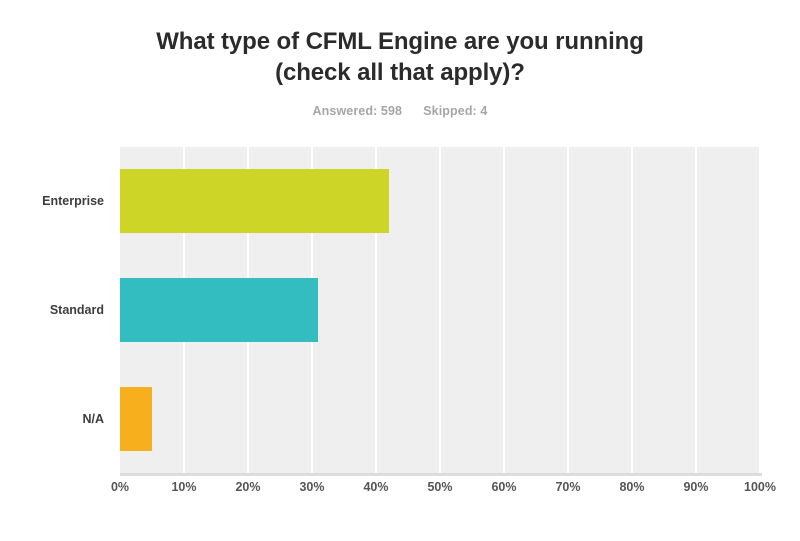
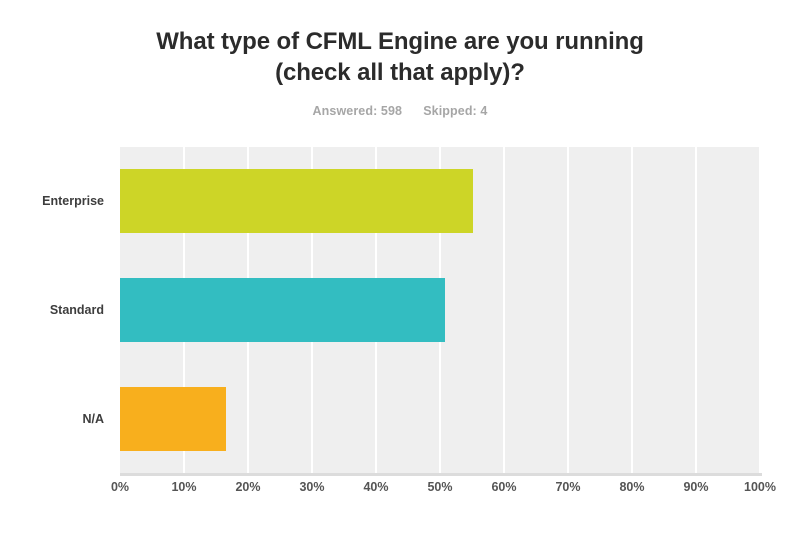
Enterprise: 42% -> 55%
Standard: 31% -> 51%
N/A: 5% -> 17%
